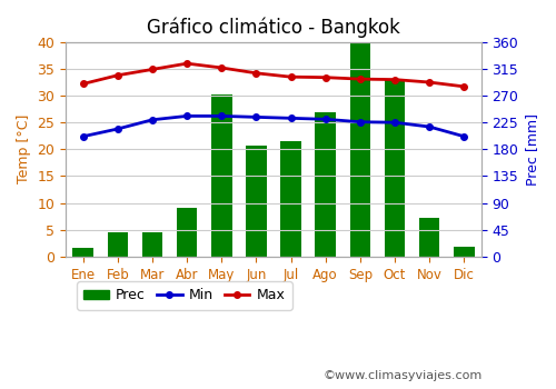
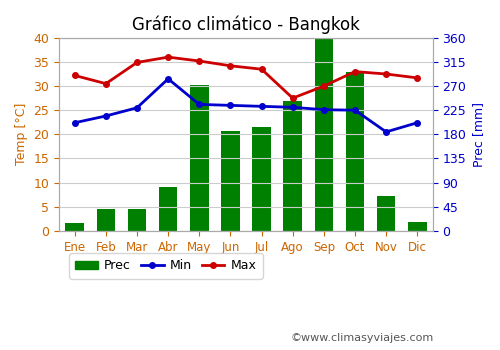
Max/Feb: 33.8 -> 30.5
Min/Abr: 26.2 -> 31.5
Max/Ago: 33.4 -> 27.5
Max/Sep: 33.1 -> 30.0
Min/Nov: 24.2 -> 20.5
